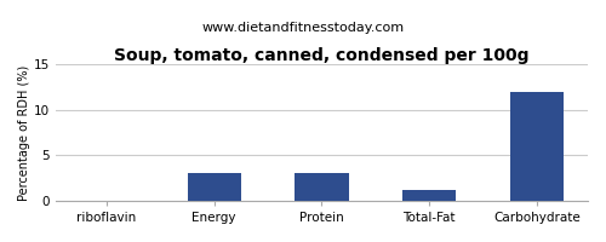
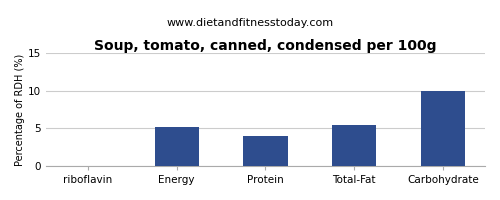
Energy: 3.0 -> 5.2
Protein: 3.0 -> 4.0
Total-Fat: 1.2 -> 5.4
Carbohydrate: 12.0 -> 10.0
